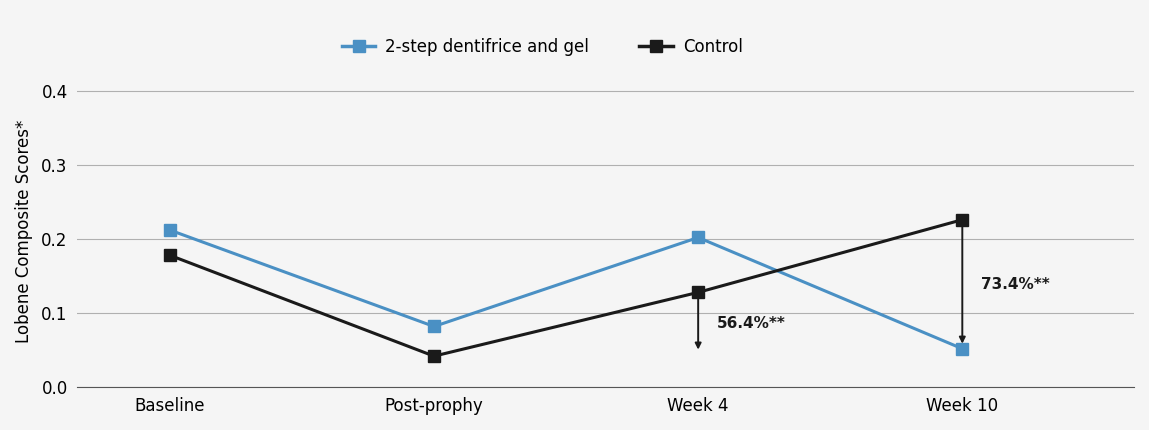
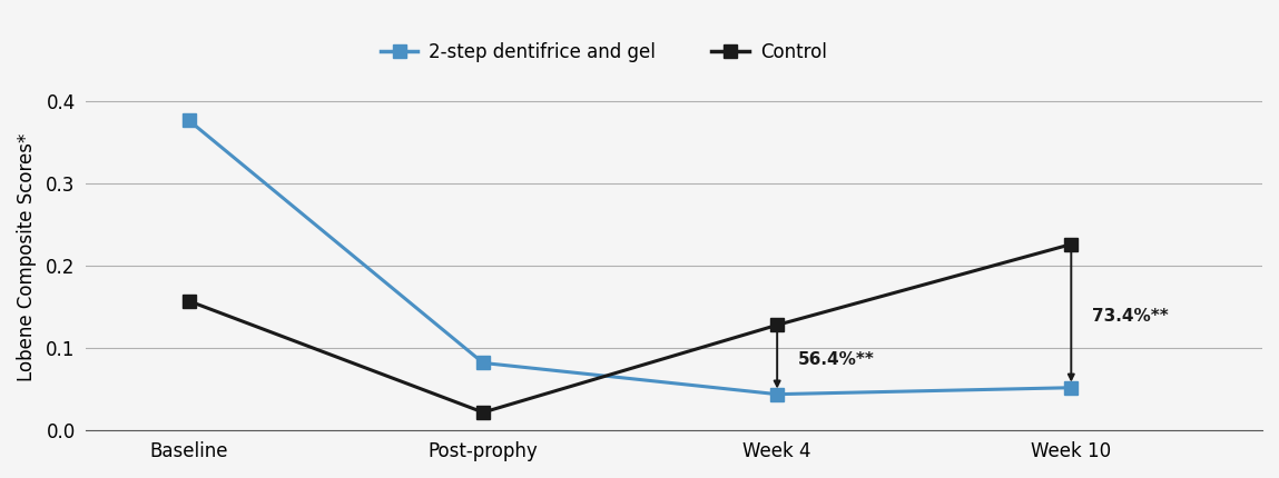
2-step dentifrice and gel/Baseline: 0.212 -> 0.376
Control/Baseline: 0.178 -> 0.157
Control/Post-prophy: 0.042 -> 0.022
2-step dentifrice and gel/Week 4: 0.202 -> 0.044
